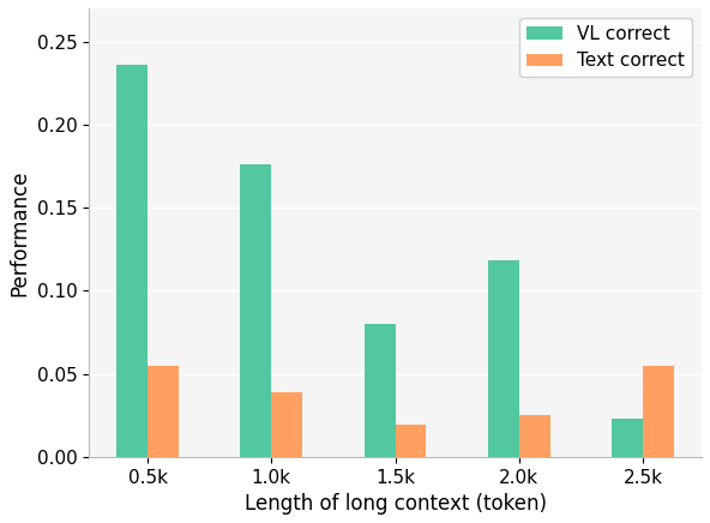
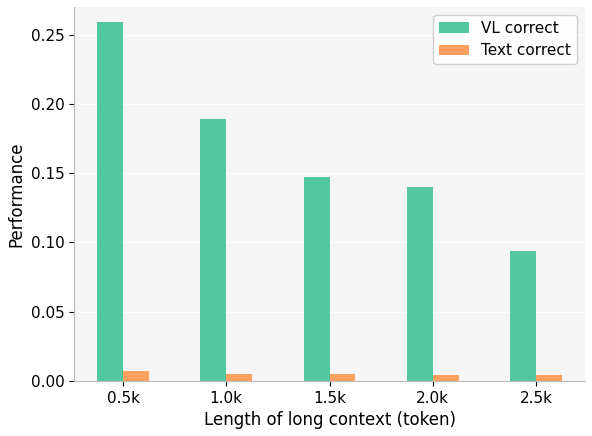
VL correct/0.5k: 0.236 -> 0.259
Text correct/0.5k: 0.055 -> 0.007
VL correct/1.0k: 0.176 -> 0.189
Text correct/1.0k: 0.039 -> 0.005
VL correct/1.5k: 0.080 -> 0.147
Text correct/1.5k: 0.019 -> 0.005
VL correct/2.0k: 0.118 -> 0.140
Text correct/2.0k: 0.025 -> 0.004
VL correct/2.5k: 0.023 -> 0.094
Text correct/2.5k: 0.055 -> 0.004
